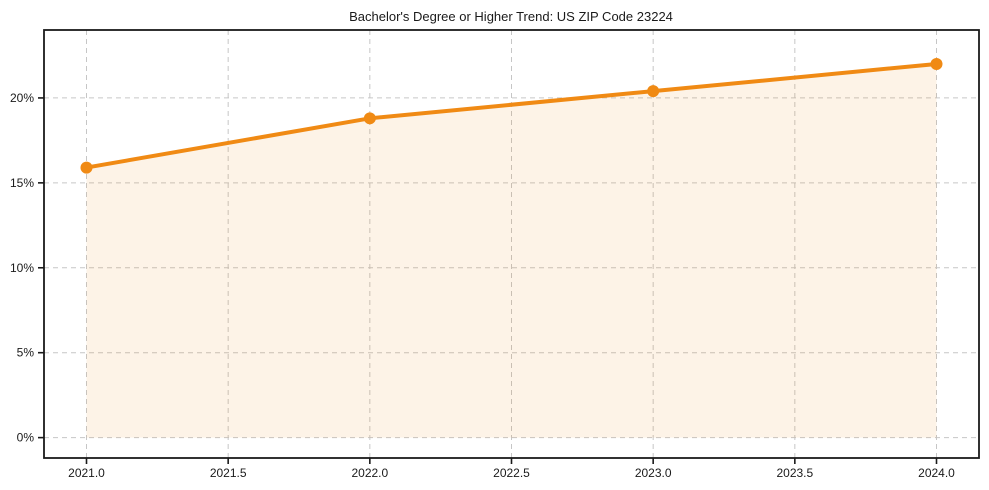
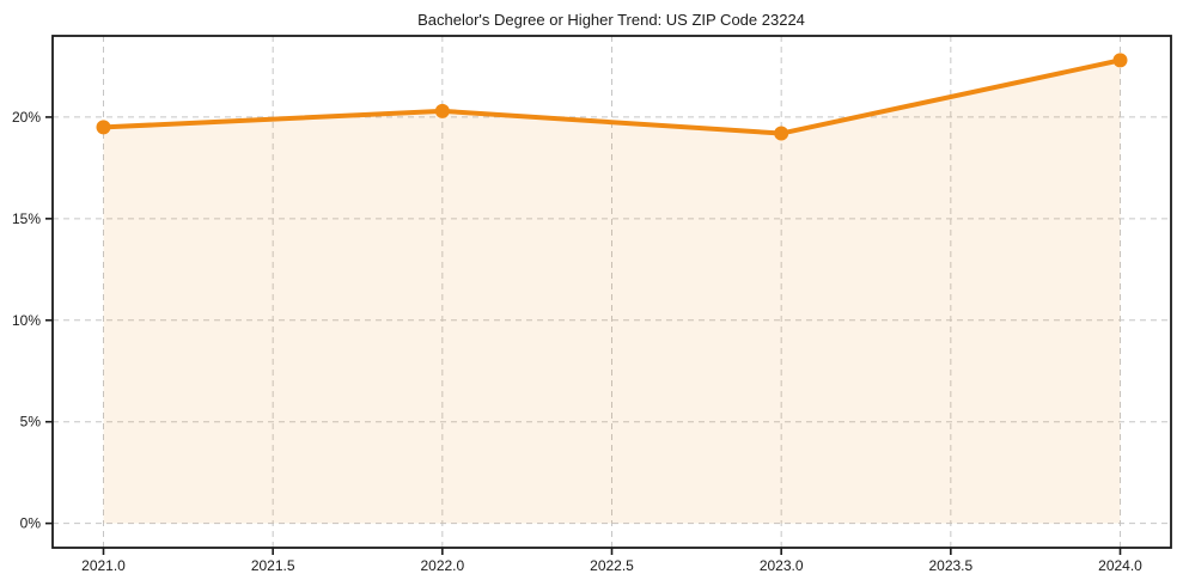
2021.0: 15.9% -> 19.5%
2022.0: 18.8% -> 20.3%
2023.0: 20.4% -> 19.2%
2024.0: 22.0% -> 22.8%
